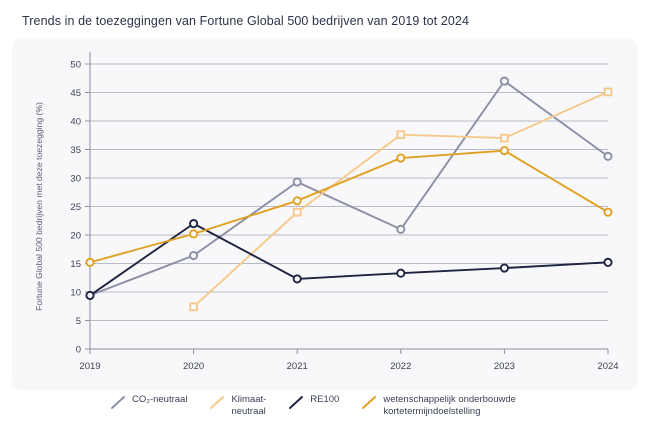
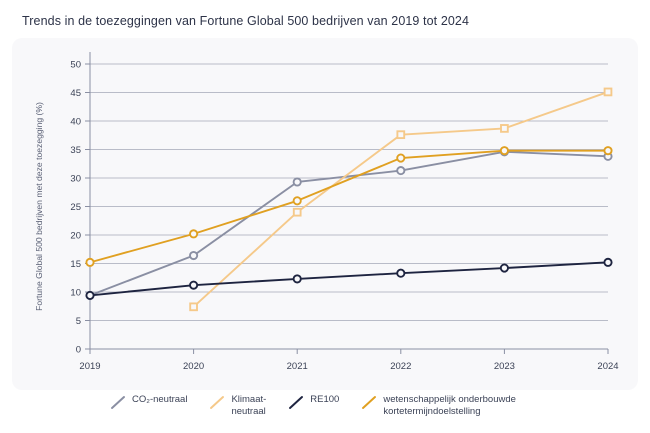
RE100/2020: 22 -> 11
CO₂-neutraal/2022: 21 -> 31
CO₂-neutraal/2023: 47 -> 35
Klimaat-neutraal/2023: 37 -> 39
wetenschappelijk onderbouwde kortetermijndoelstelling/2024: 24 -> 35
